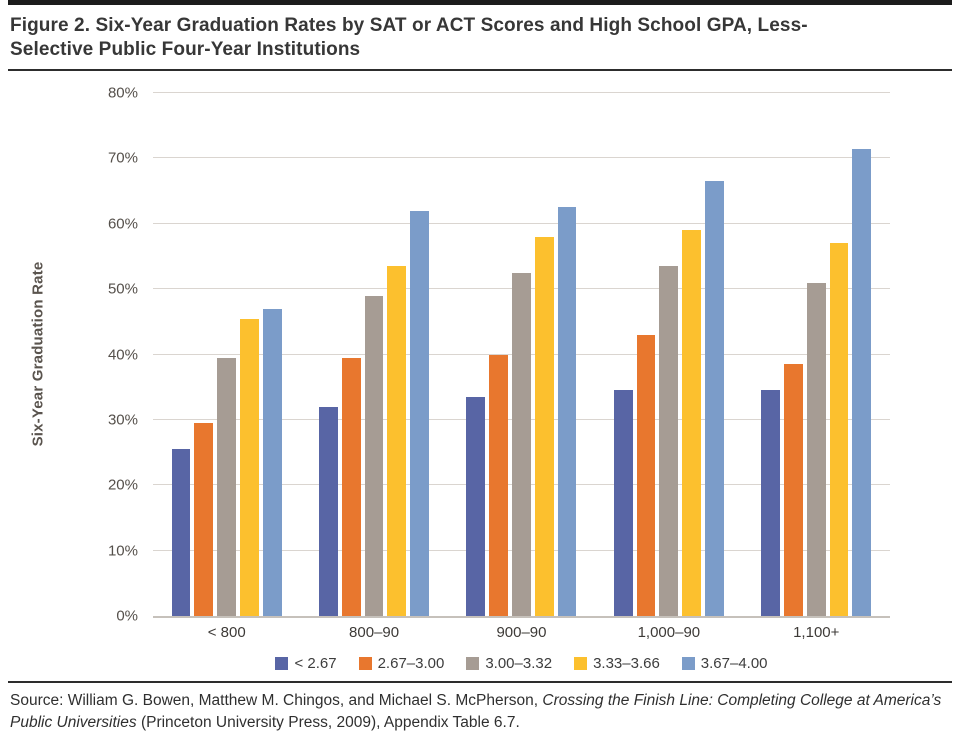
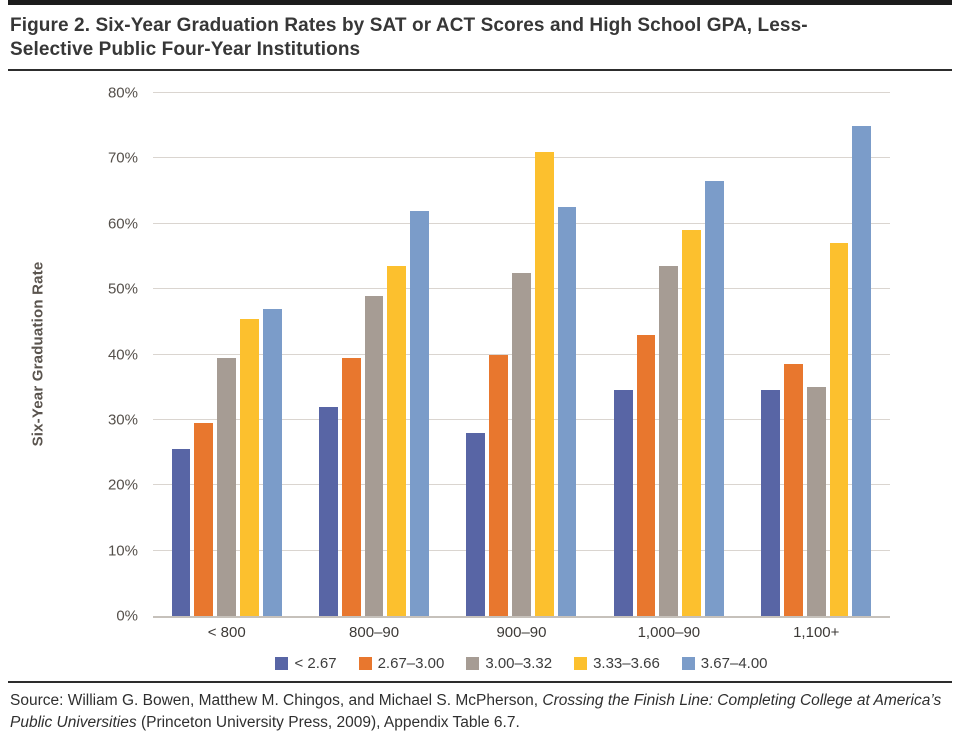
< 2.67/900–90: 34% -> 28%
3.33–3.66/900–90: 58% -> 71%
3.00–3.32/1,100+: 51% -> 35%
3.67–4.00/1,100+: 72% -> 75%
